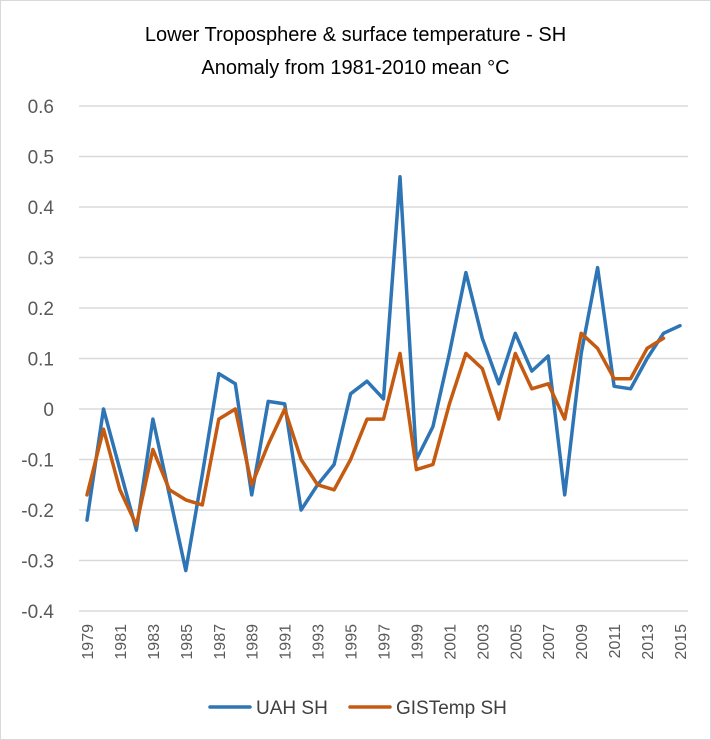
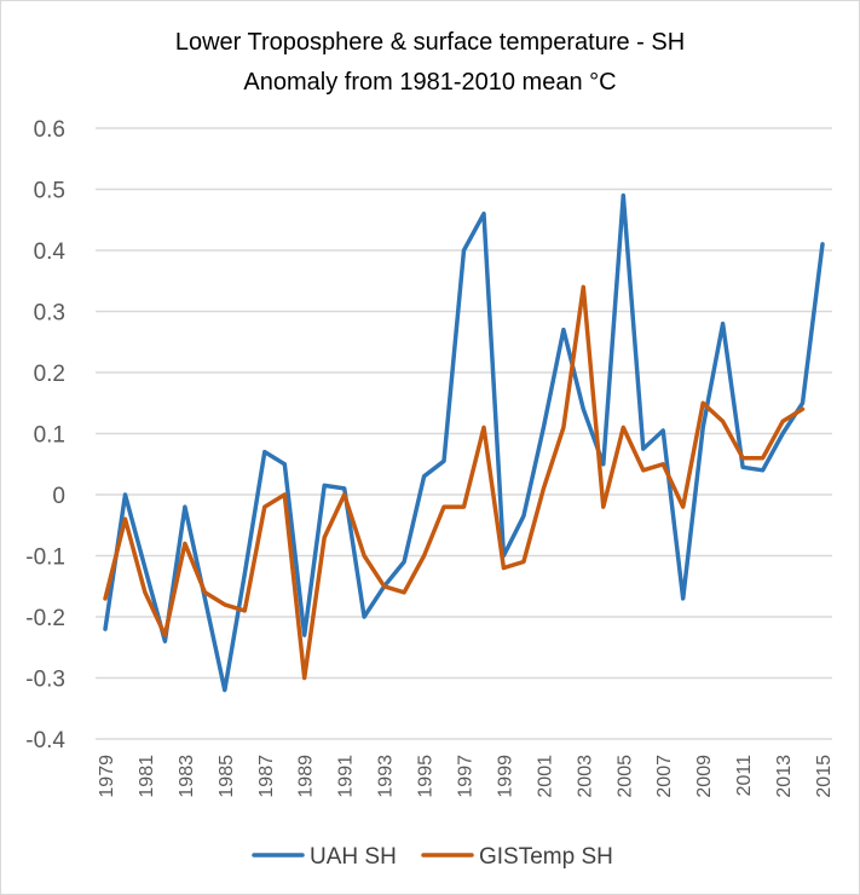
UAH SH/1989: -0.17 -> -0.23
GISTemp SH/1989: -0.15 -> -0.30
UAH SH/1997: 0.02 -> 0.40
GISTemp SH/2003: 0.08 -> 0.34
UAH SH/2005: 0.15 -> 0.49
UAH SH/2015: 0.17 -> 0.41
